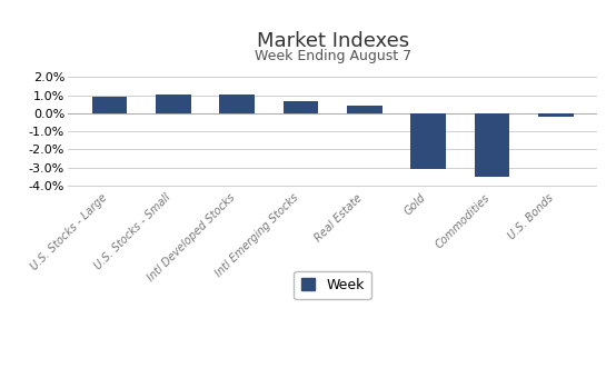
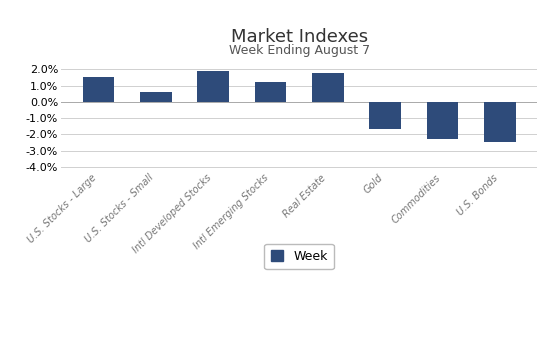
U.S. Stocks - Large: 0.9% -> 1.5%
U.S. Stocks - Small: 1.1% -> 0.6%
Intl Developed Stocks: 1.0% -> 1.9%
Intl Emerging Stocks: 0.6% -> 1.2%
Real Estate: 0.4% -> 1.8%
Gold: -3.1% -> -1.7%
Commodities: -3.5% -> -2.3%
U.S. Bonds: -0.2% -> -2.5%
